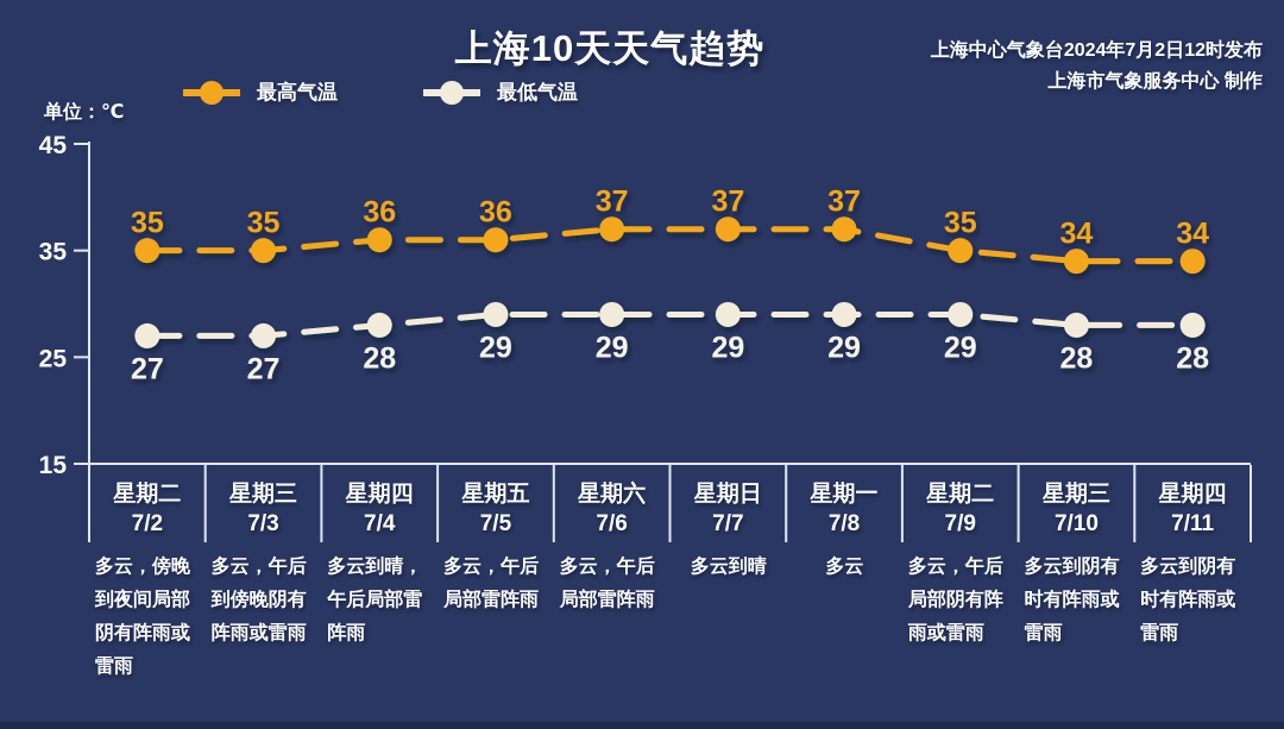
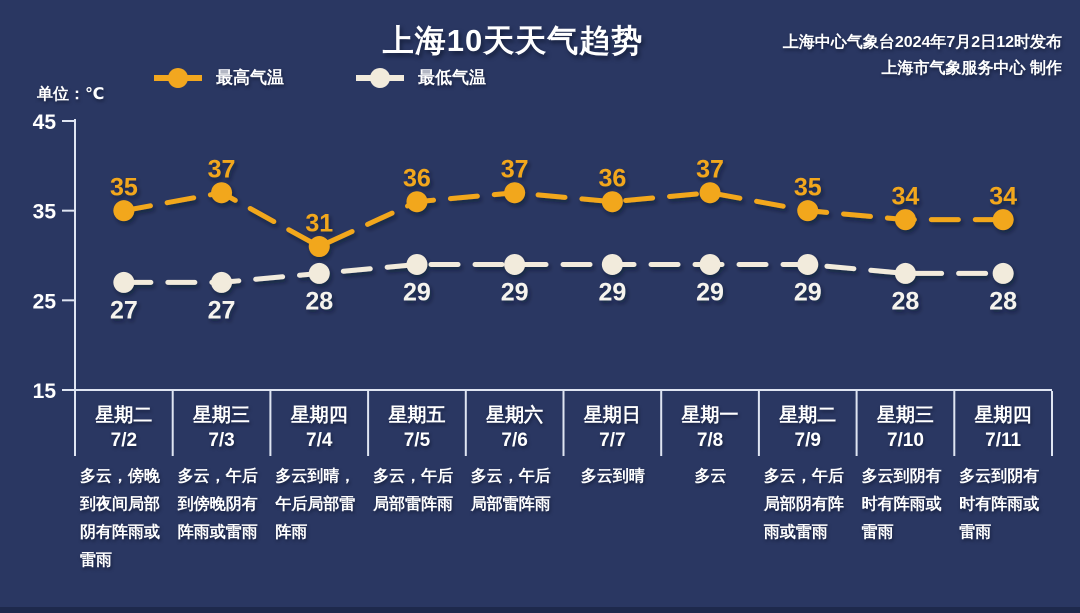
最高气温/7/3: 35 -> 37
最高气温/7/4: 36 -> 31
最高气温/7/7: 37 -> 36
